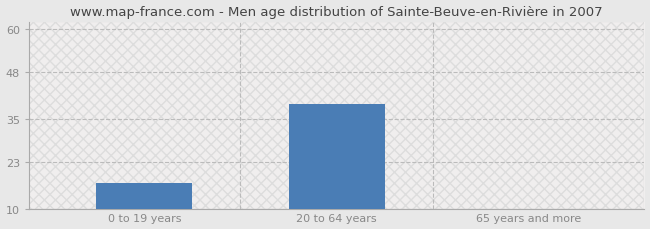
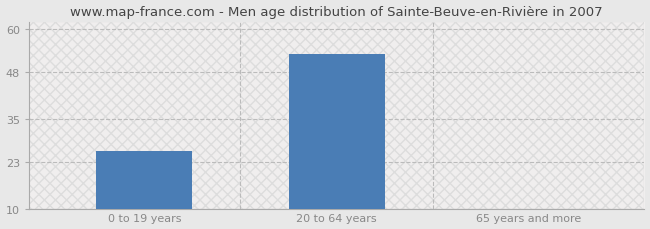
0 to 19 years: 17 -> 26
20 to 64 years: 39 -> 53
